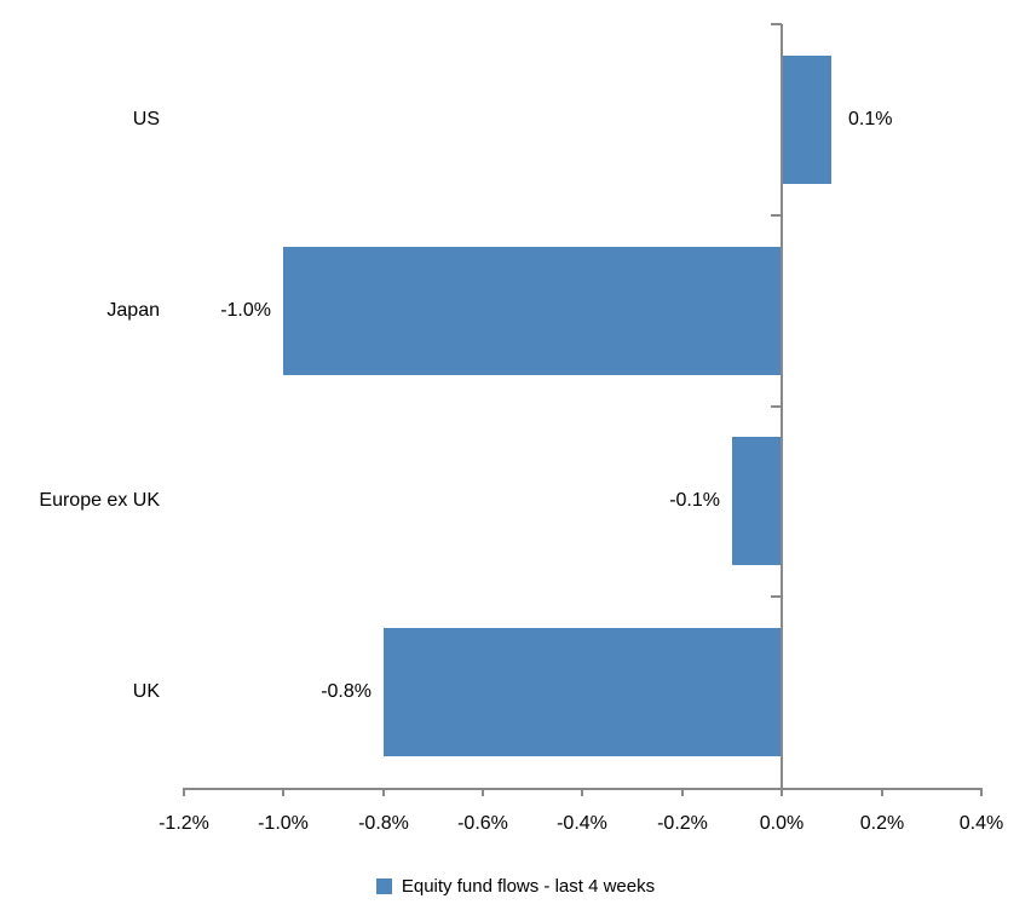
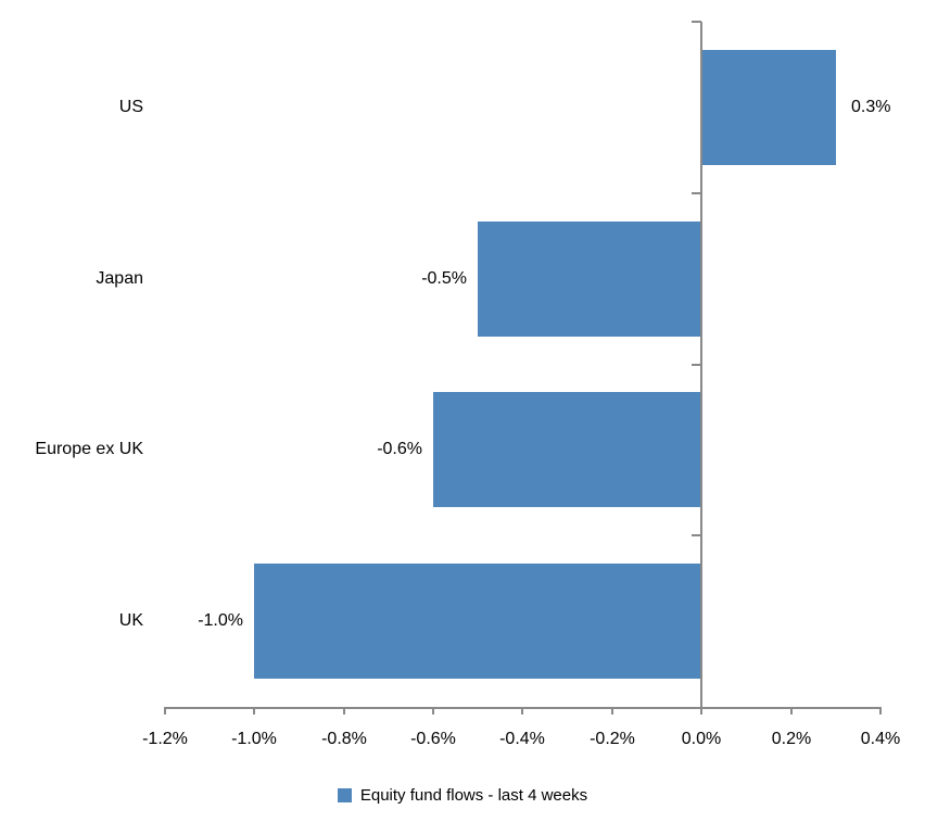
US: 0.1% -> 0.3%
Japan: -1.0% -> -0.5%
Europe ex UK: -0.1% -> -0.6%
UK: -0.8% -> -1.0%
